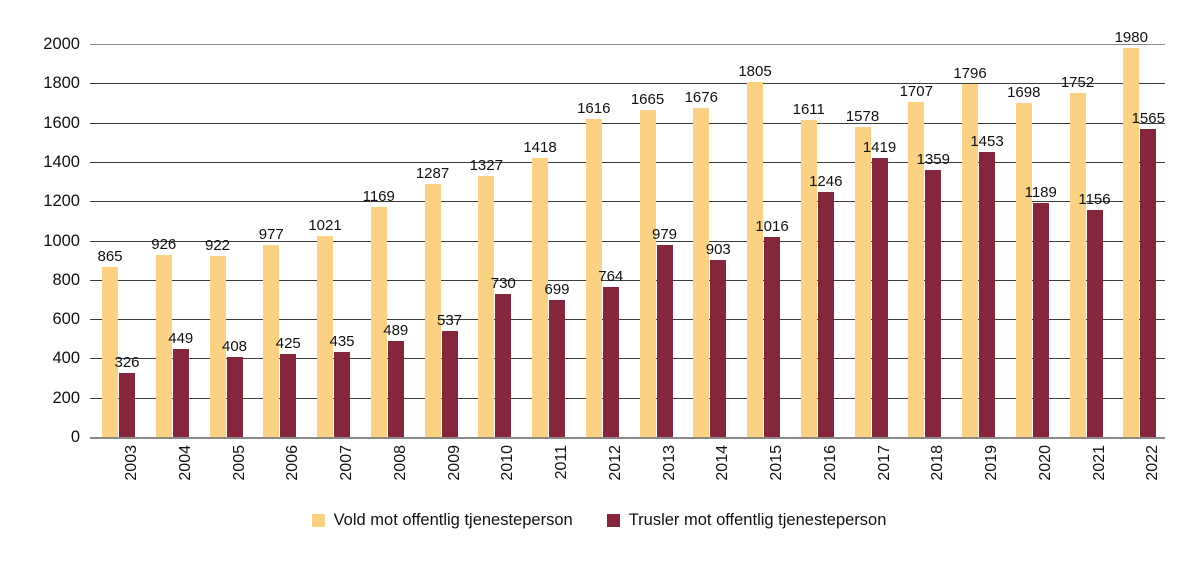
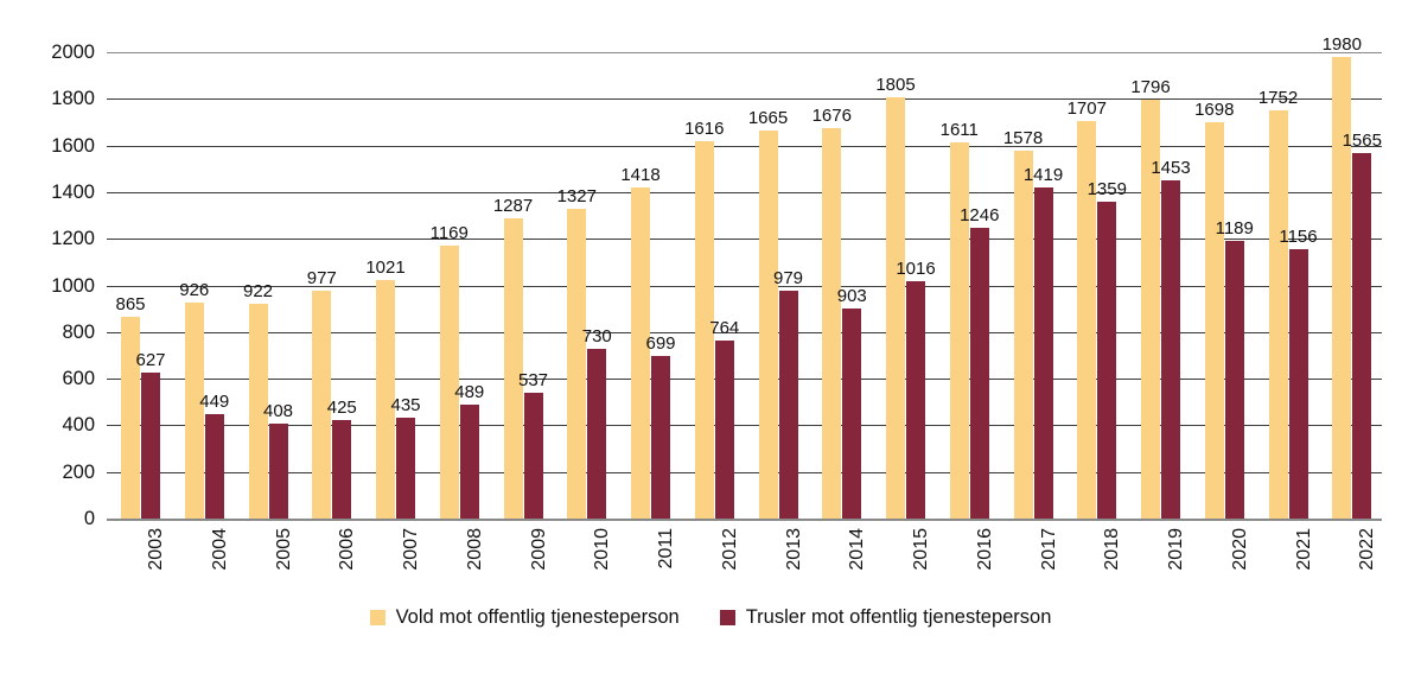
Trusler mot offentlig tjenesteperson/2003: 326 -> 627
